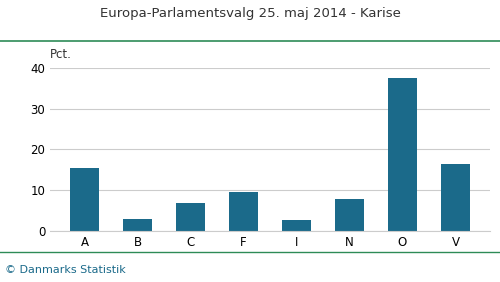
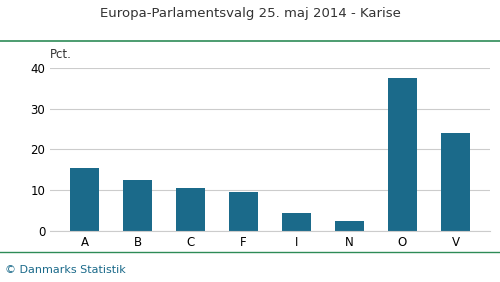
B: 3.0 -> 12.5
C: 7.0 -> 10.5
I: 2.8 -> 4.5
N: 8.0 -> 2.5
V: 16.5 -> 24.0
